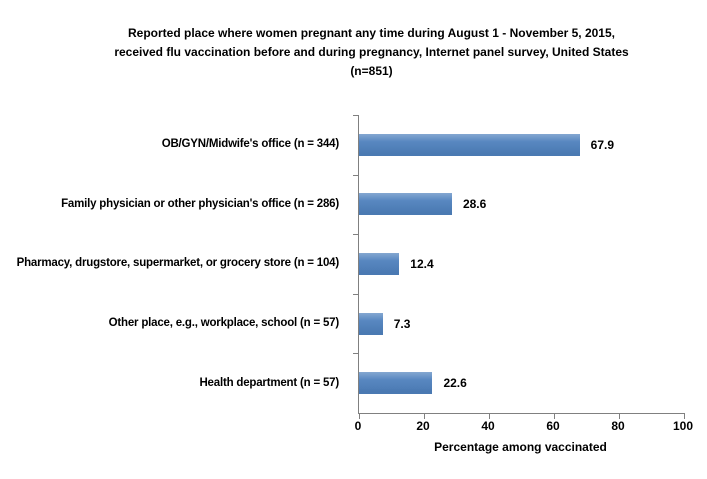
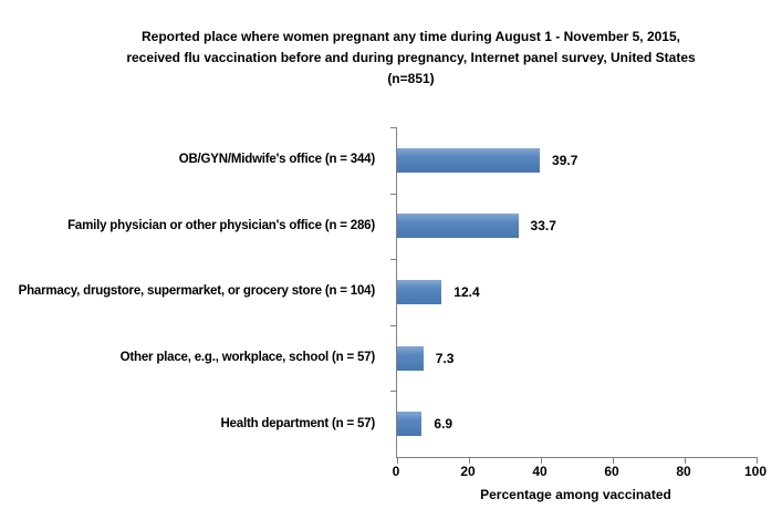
OB/GYN/Midwife's office (n = 344): 67.9 -> 39.7
Family physician or other physician's office (n = 286): 28.6 -> 33.7
Health department (n = 57): 22.6 -> 6.9
